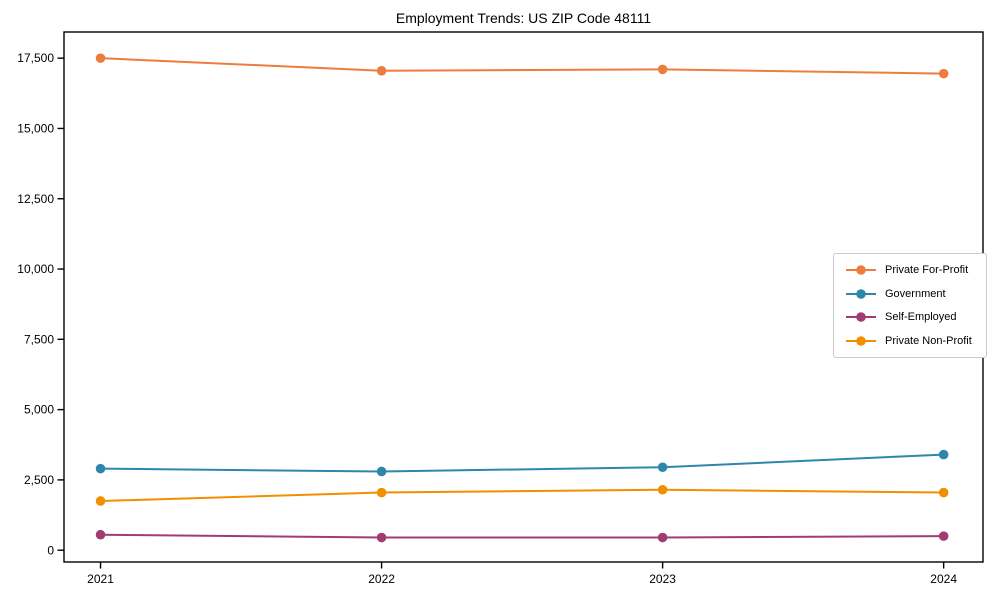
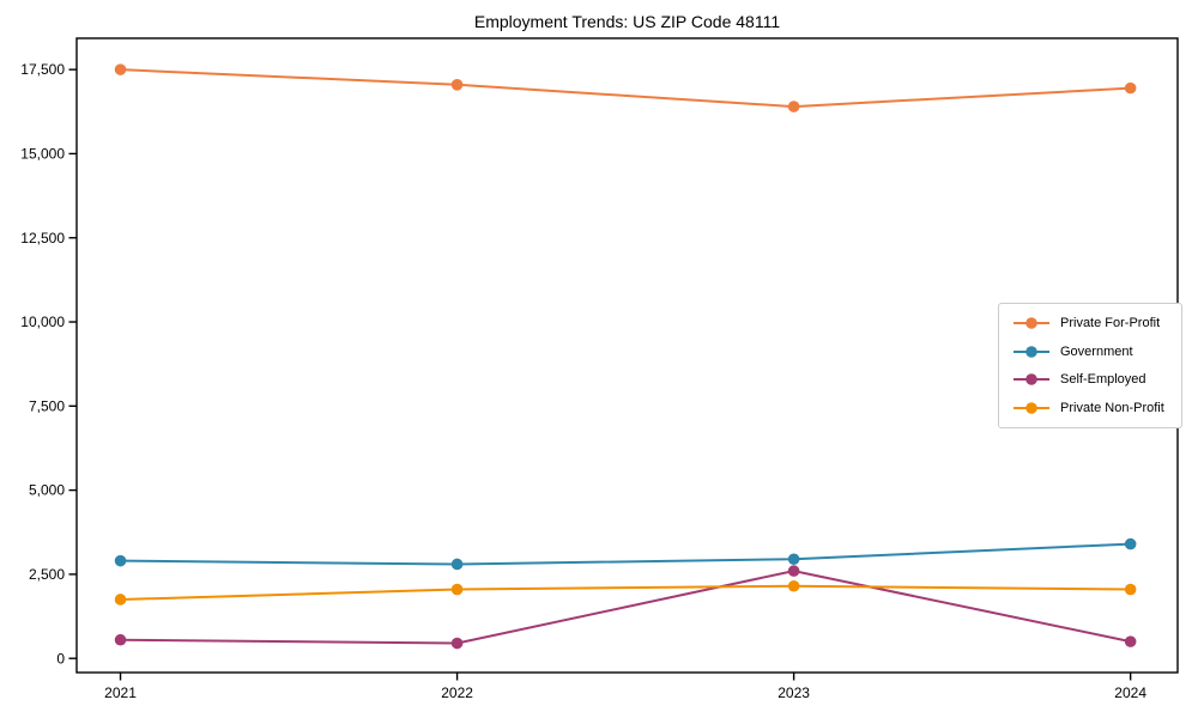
Private For-Profit/2023: 17100 -> 16400
Self-Employed/2023: 400 -> 2600
